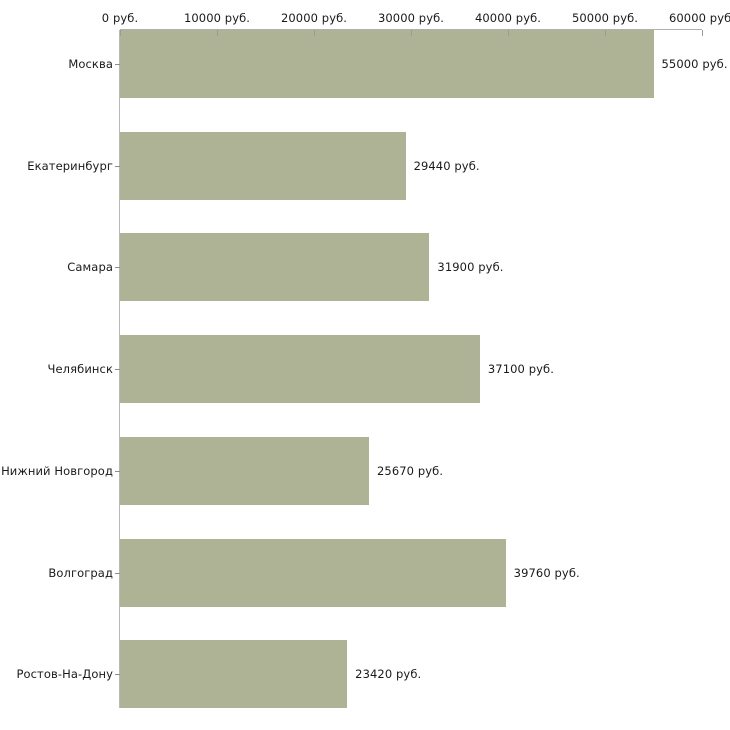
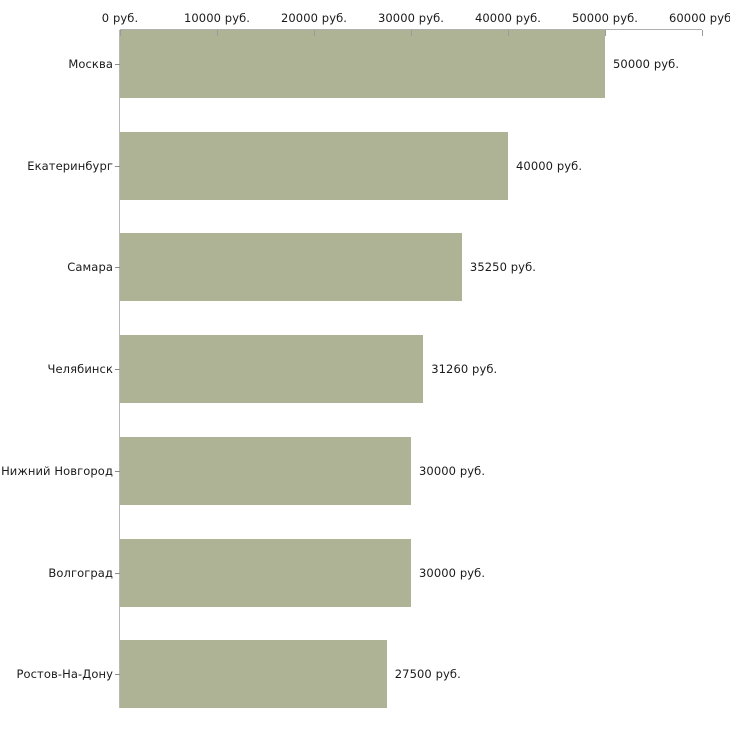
Москва: 55000 -> 50000
Екатеринбург: 29440 -> 40000
Самара: 31900 -> 35250
Челябинск: 37100 -> 31260
Нижний Новгород: 25670 -> 30000
Волгоград: 39760 -> 30000
Ростов-На-Дону: 23420 -> 27500
